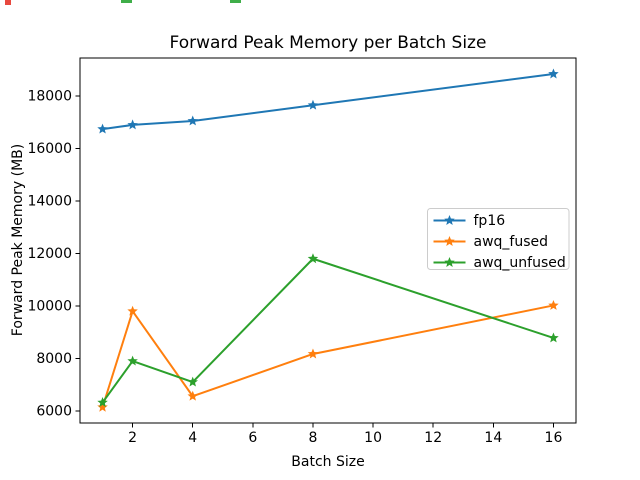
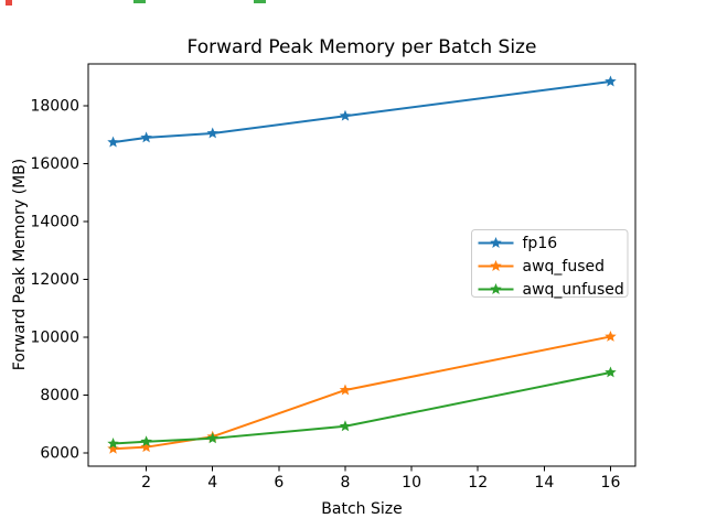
awq_fused/2: 9800 -> 6200
awq_unfused/2: 7900 -> 6400
awq_unfused/4: 7100 -> 6500
awq_unfused/8: 11800 -> 6900
